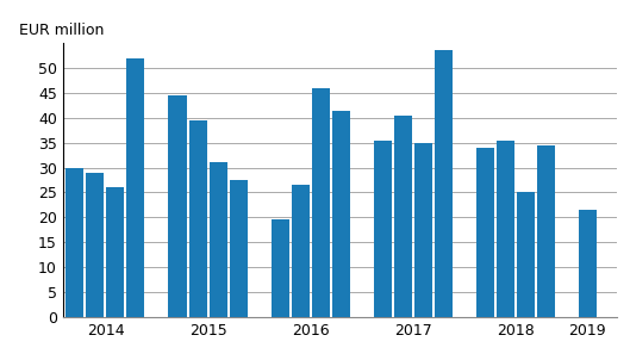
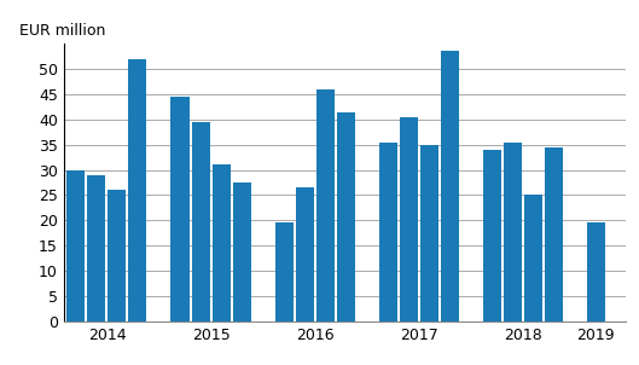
2019: 21.5 -> 19.5
